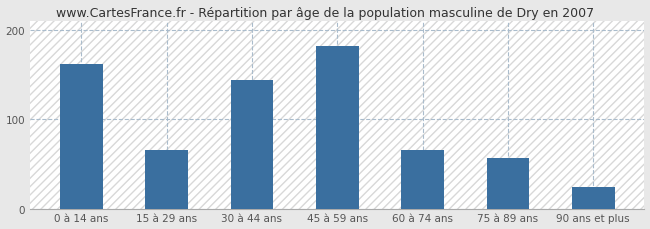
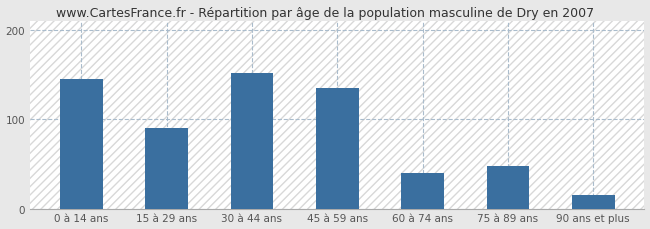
0 à 14 ans: 162 -> 145
15 à 29 ans: 66 -> 90
30 à 44 ans: 144 -> 152
45 à 59 ans: 182 -> 135
60 à 74 ans: 66 -> 40
75 à 89 ans: 56 -> 48
90 ans et plus: 24 -> 15
